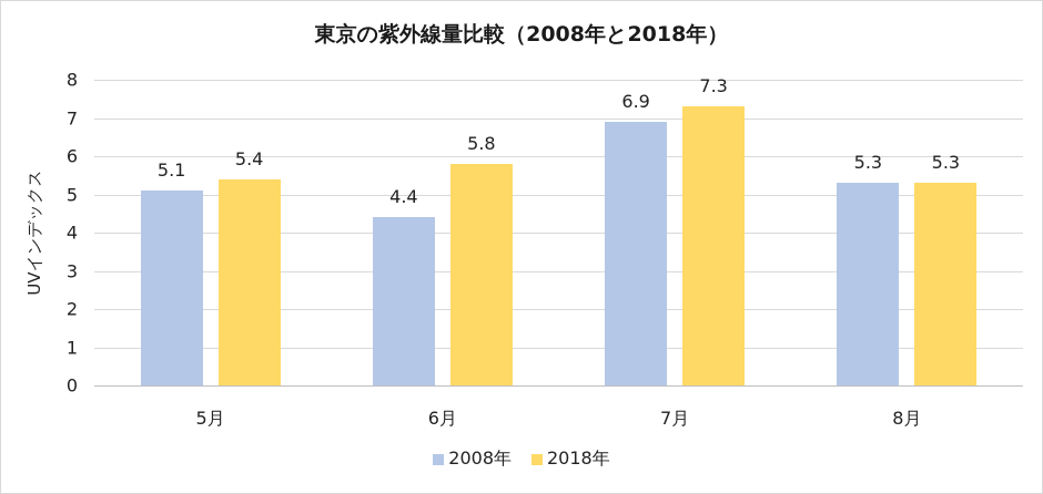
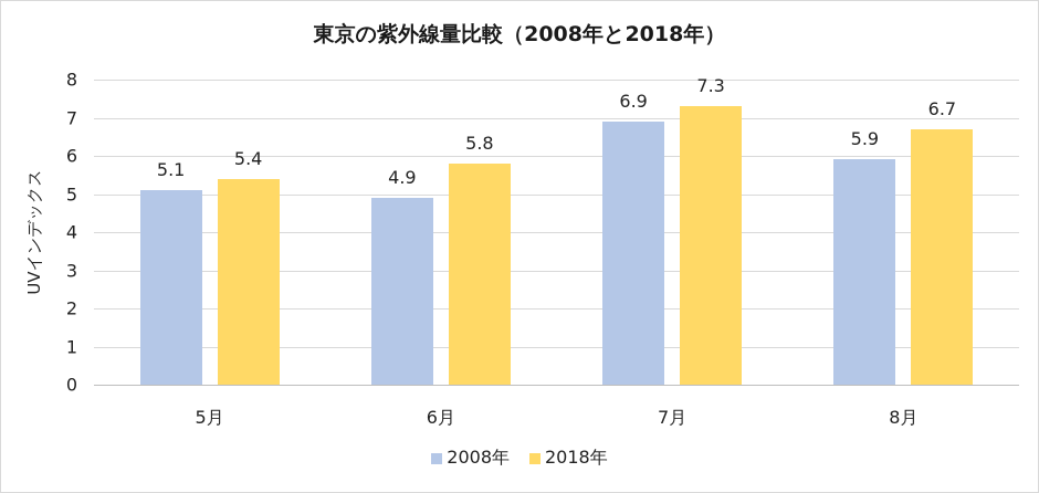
2008年/6月: 4.4 -> 4.9
2008年/8月: 5.3 -> 5.9
2018年/8月: 5.3 -> 6.7
